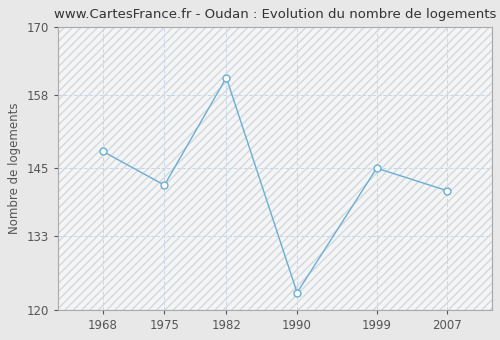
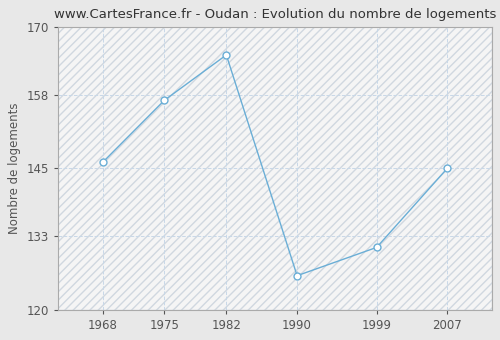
1968: 148 -> 146
1975: 142 -> 157
1982: 161 -> 165
1990: 123 -> 126
1999: 145 -> 131
2007: 141 -> 145
